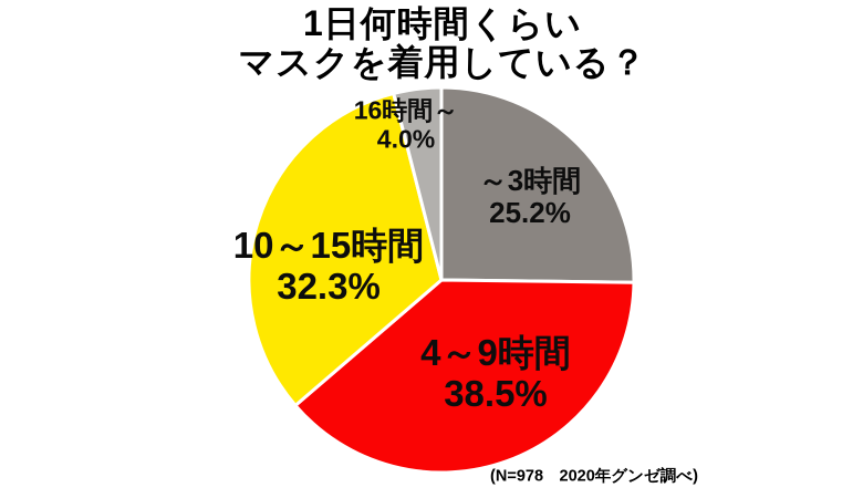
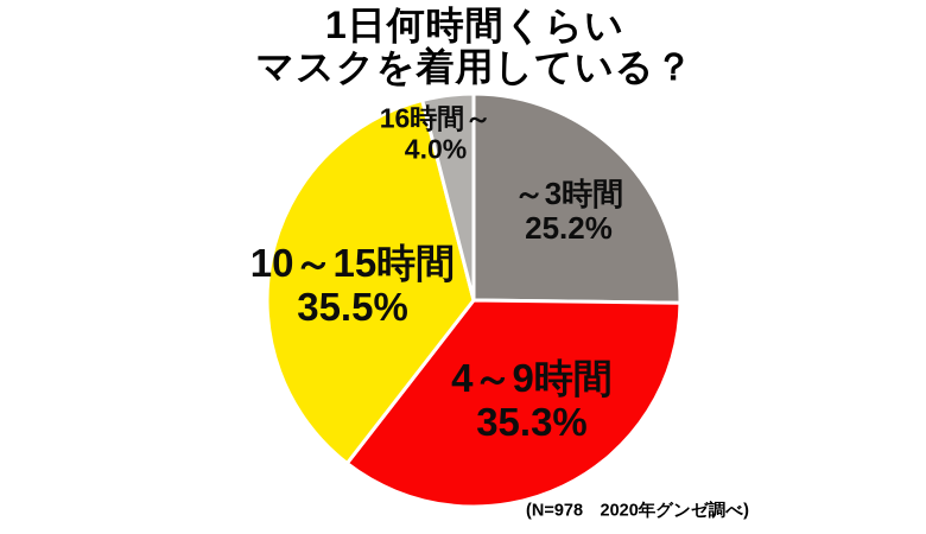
4～9時間: 38.5% -> 35.3%
10～15時間: 32.3% -> 35.5%
